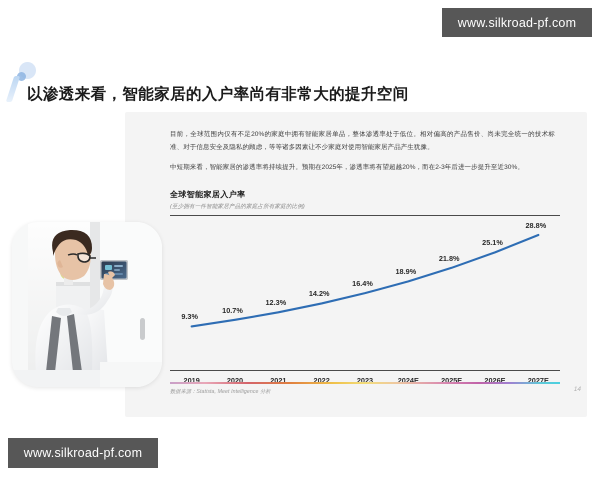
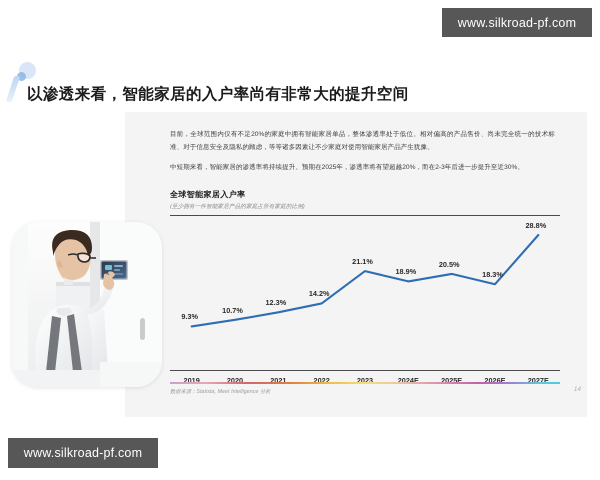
2023: 16.4% -> 21.1%
2025E: 21.8% -> 20.5%
2026E: 25.1% -> 18.3%
